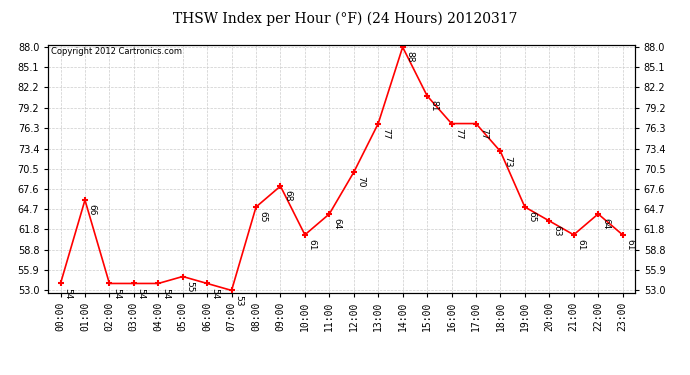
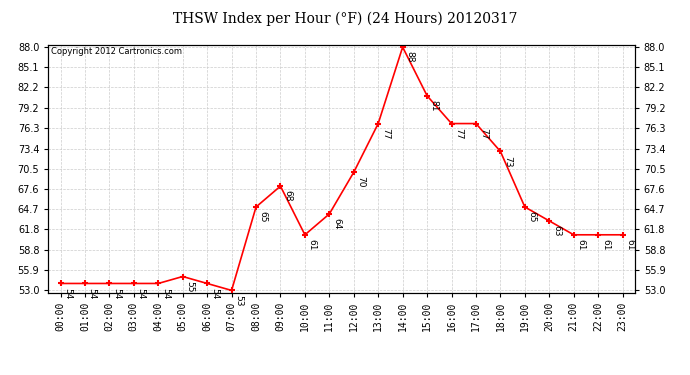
01:00: 66 -> 54
22:00: 64 -> 61
